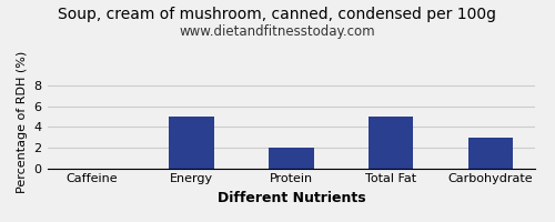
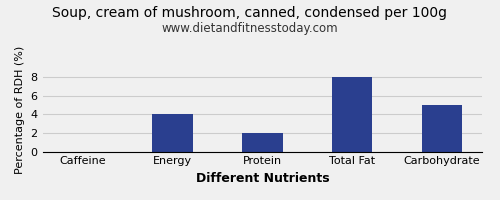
Energy: 5 -> 4
Total Fat: 5 -> 8
Carbohydrate: 3 -> 5
